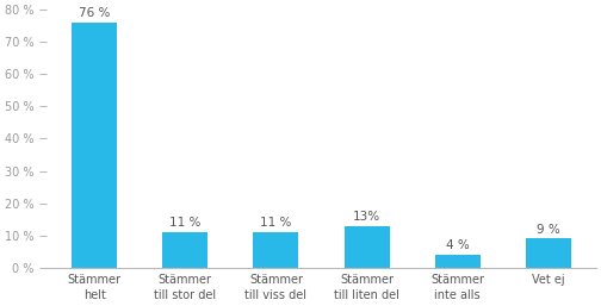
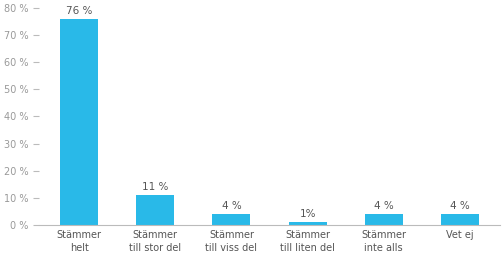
Stämmer till viss del: 11 -> 4
Stämmer till liten del: 13% -> 1%
Vet ej: 9 -> 4
